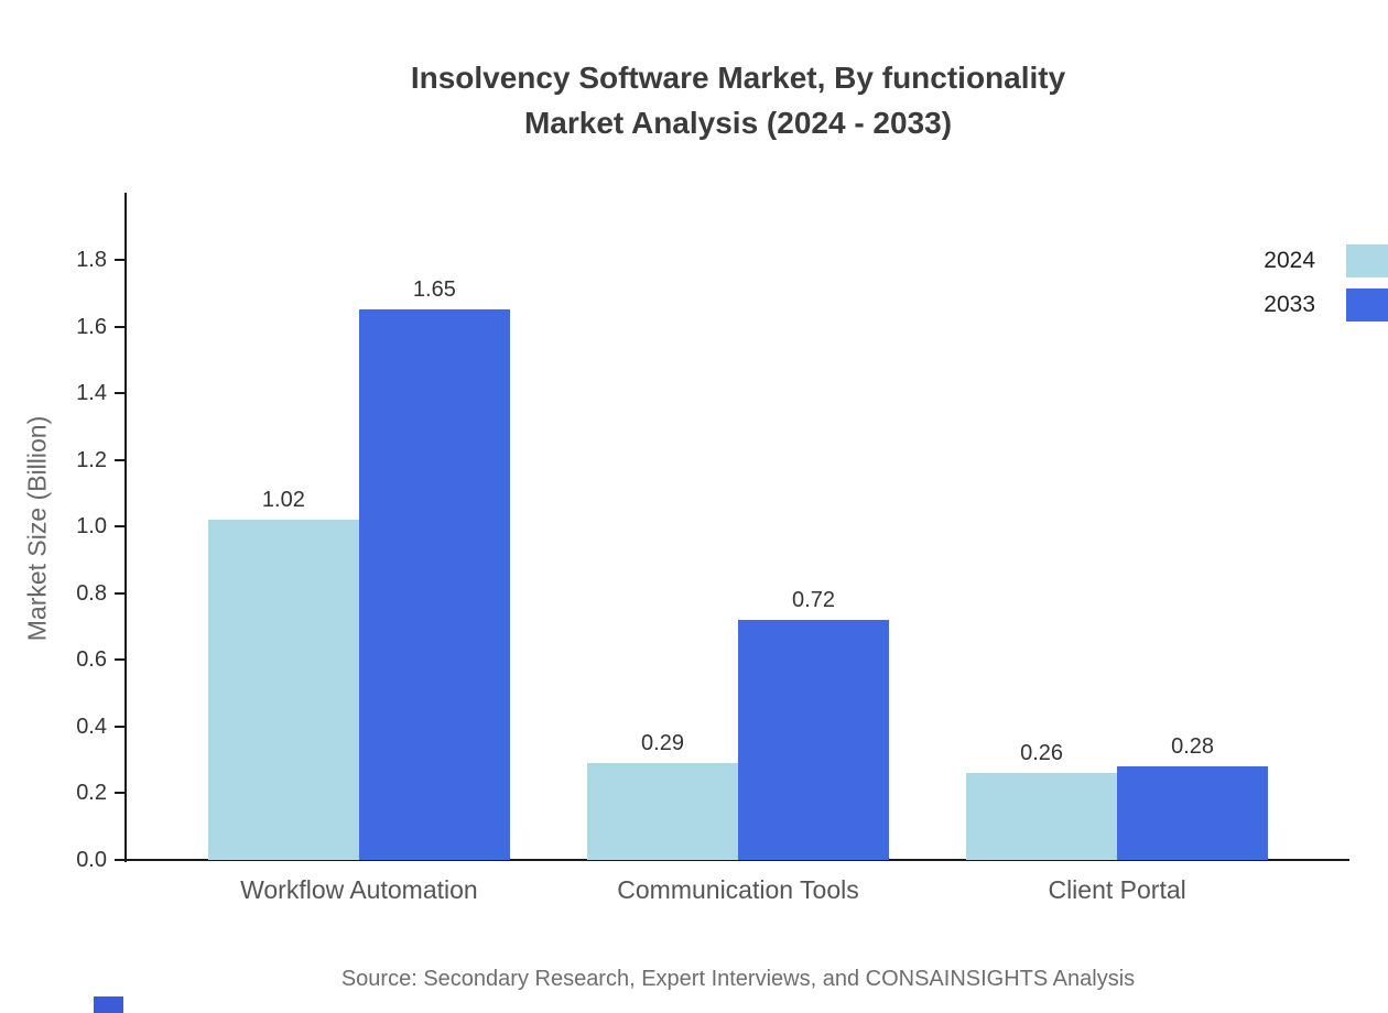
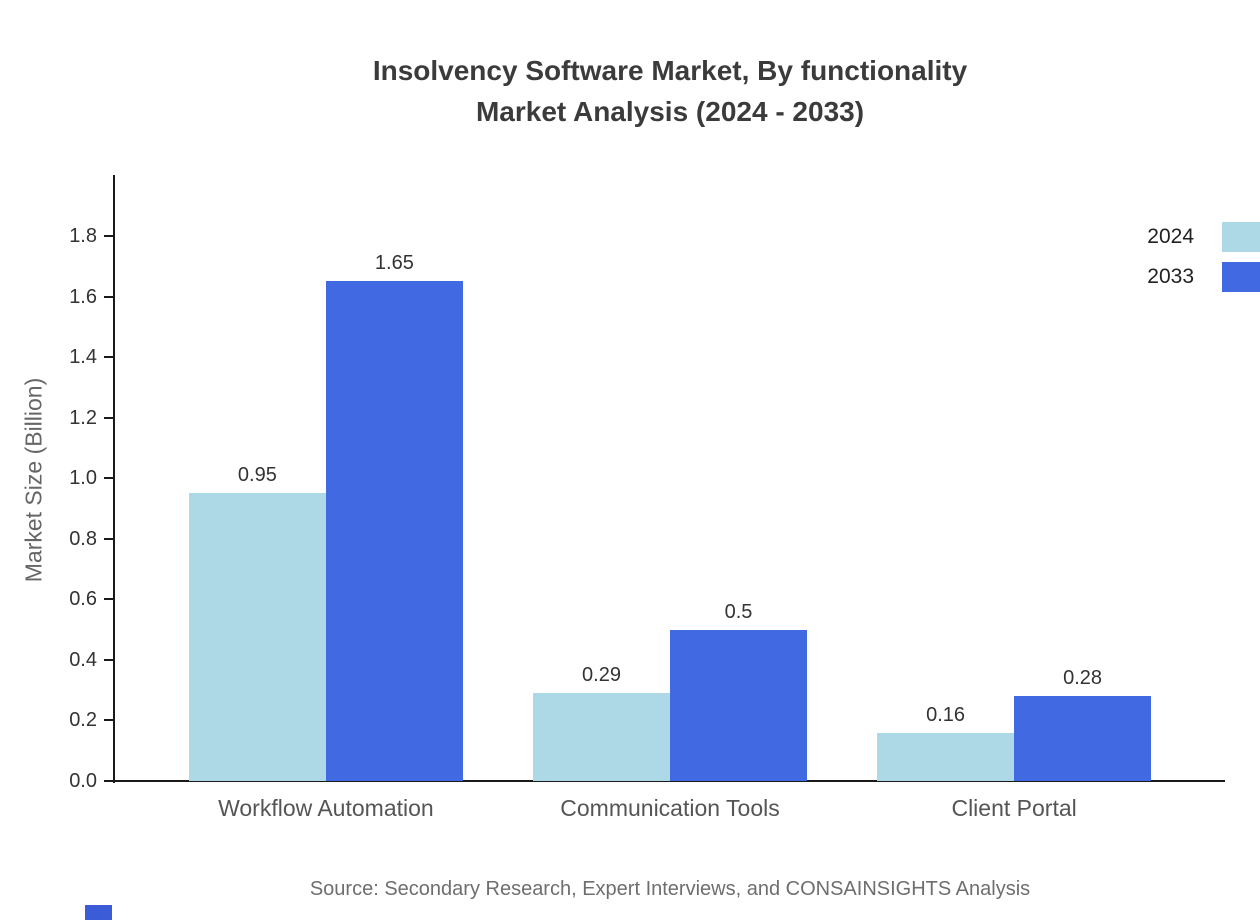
2024/Workflow Automation: 1.02 -> 0.95
2033/Communication Tools: 0.72 -> 0.5
2024/Client Portal: 0.26 -> 0.16
